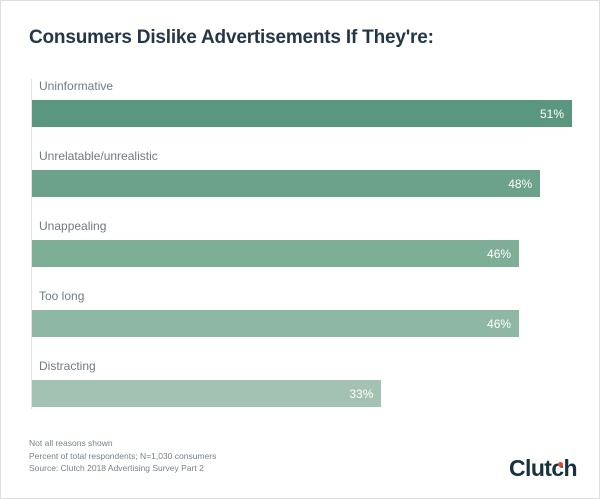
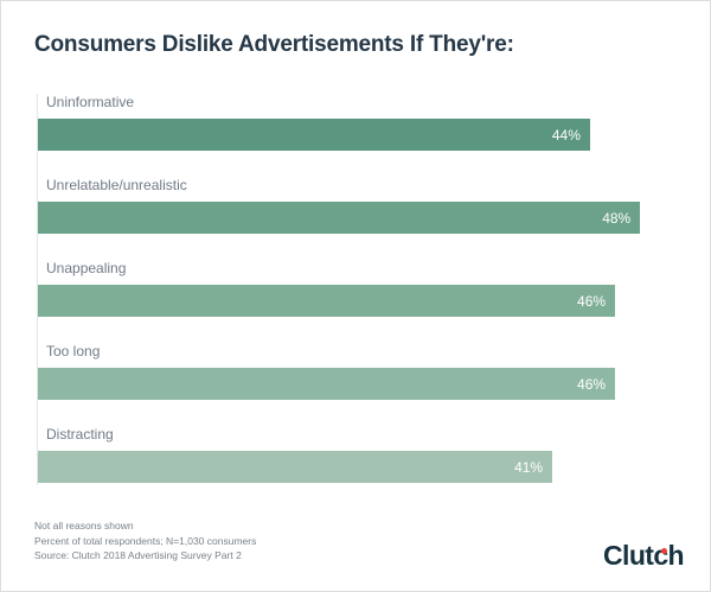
Uninformative: 51% -> 44%
Distracting: 33% -> 41%
